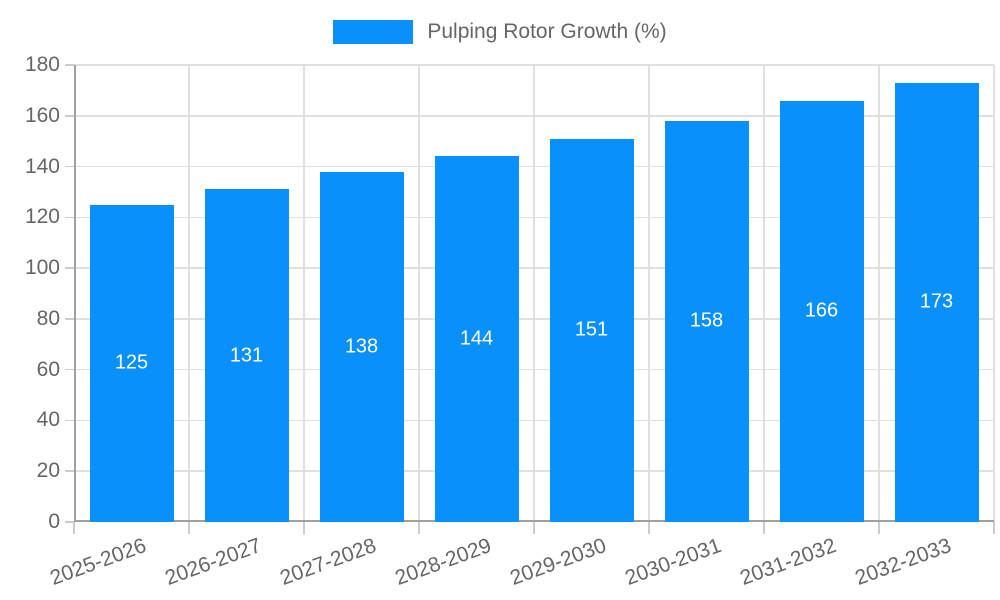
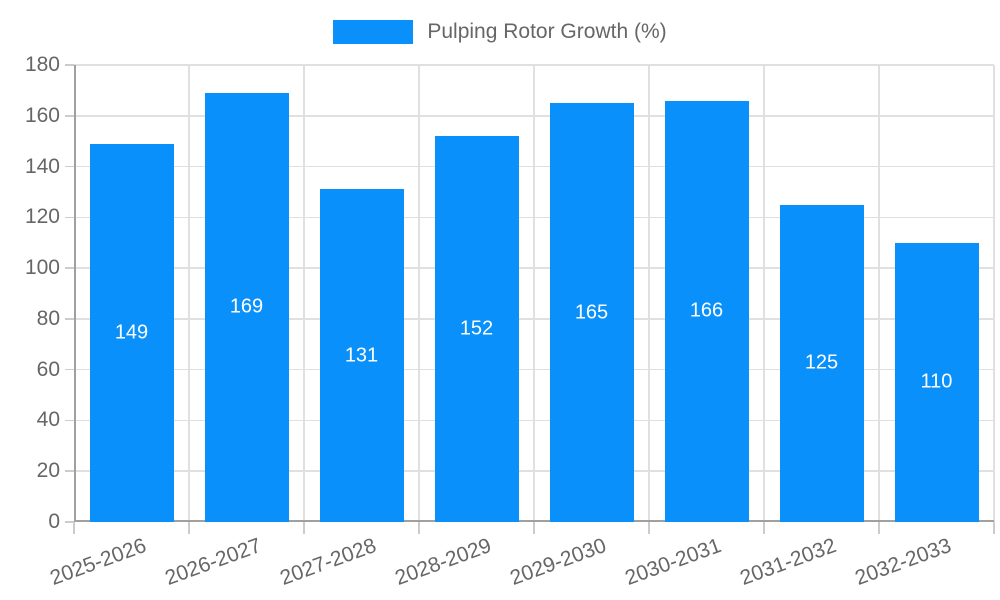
2025-2026: 125 -> 149
2026-2027: 131 -> 169
2027-2028: 138 -> 131
2028-2029: 144 -> 152
2029-2030: 151 -> 165
2030-2031: 158 -> 166
2031-2032: 166 -> 125
2032-2033: 173 -> 110
